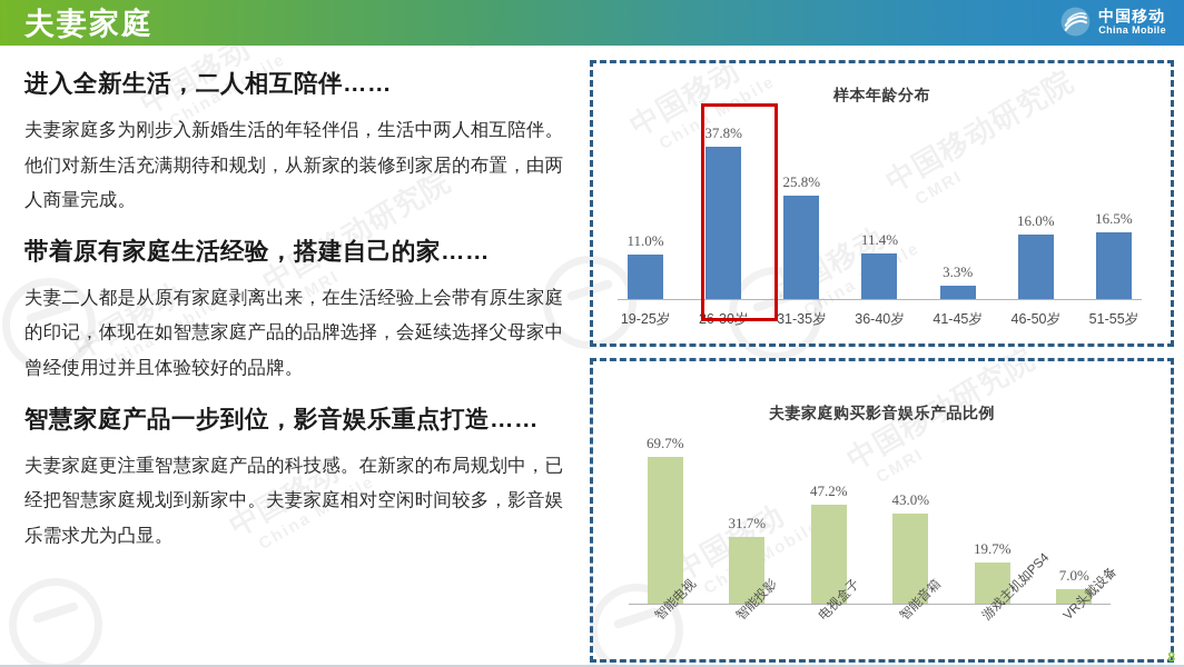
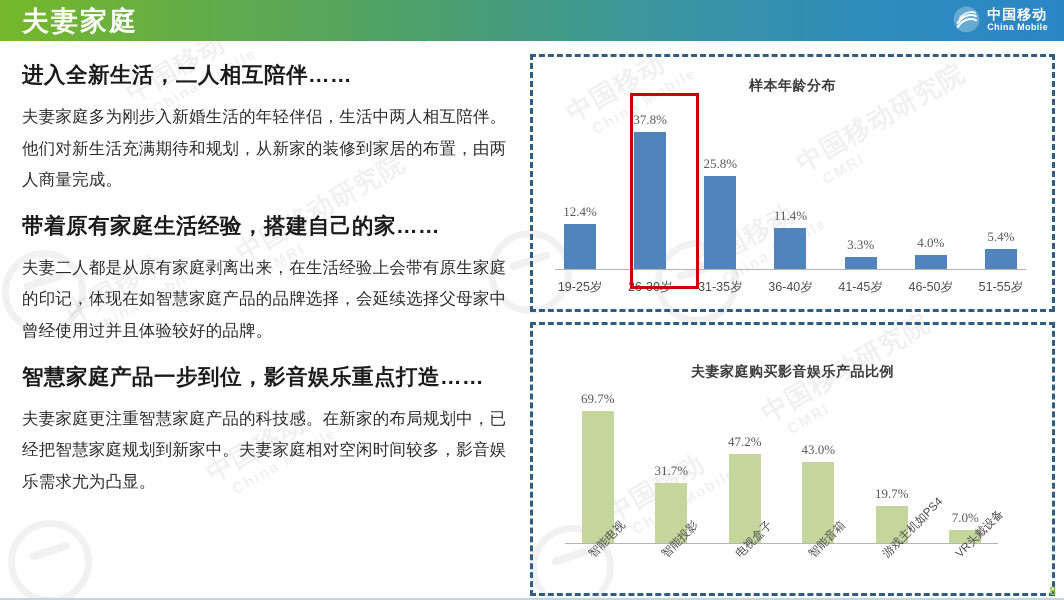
样本年龄分布/19-25岁: 11.0% -> 12.4%
样本年龄分布/46-50岁: 16.0% -> 4.0%
样本年龄分布/51-55岁: 16.5% -> 5.4%
